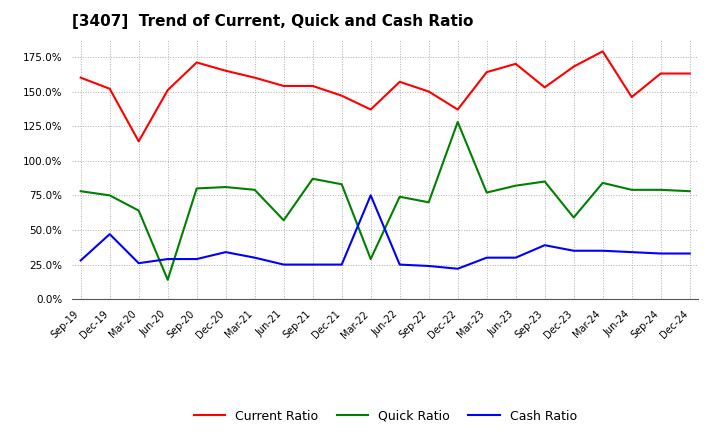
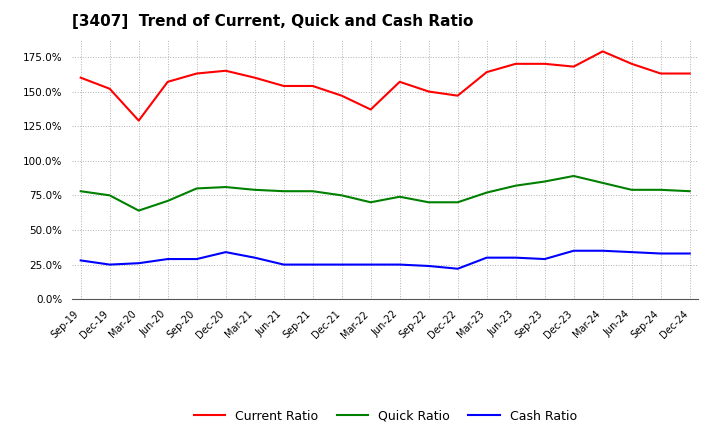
Cash Ratio/Dec-19: 47% -> 25%
Current Ratio/Mar-20: 114% -> 129%
Current Ratio/Jun-20: 151% -> 157%
Quick Ratio/Jun-20: 14% -> 71%
Current Ratio/Sep-20: 171% -> 163%
Quick Ratio/Jun-21: 57% -> 78%
Quick Ratio/Sep-21: 87% -> 78%
Quick Ratio/Dec-21: 83% -> 75%
Quick Ratio/Mar-22: 29% -> 70%
Cash Ratio/Mar-22: 75% -> 25%
Current Ratio/Dec-22: 137% -> 147%
Quick Ratio/Dec-22: 128% -> 70%
Current Ratio/Sep-23: 153% -> 170%
Cash Ratio/Sep-23: 39% -> 29%
Quick Ratio/Dec-23: 59% -> 89%
Current Ratio/Jun-24: 146% -> 170%
